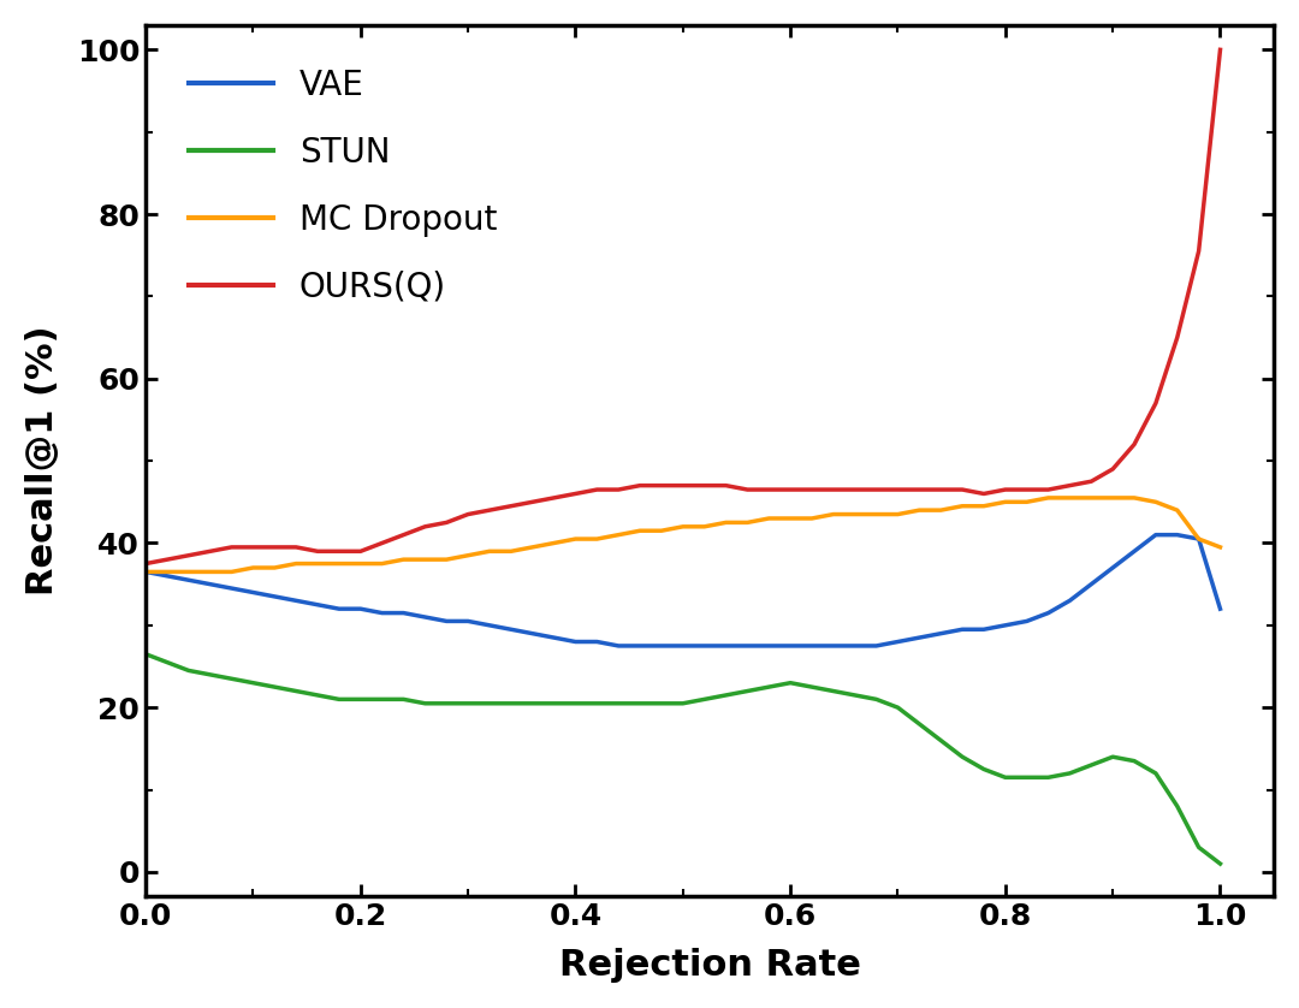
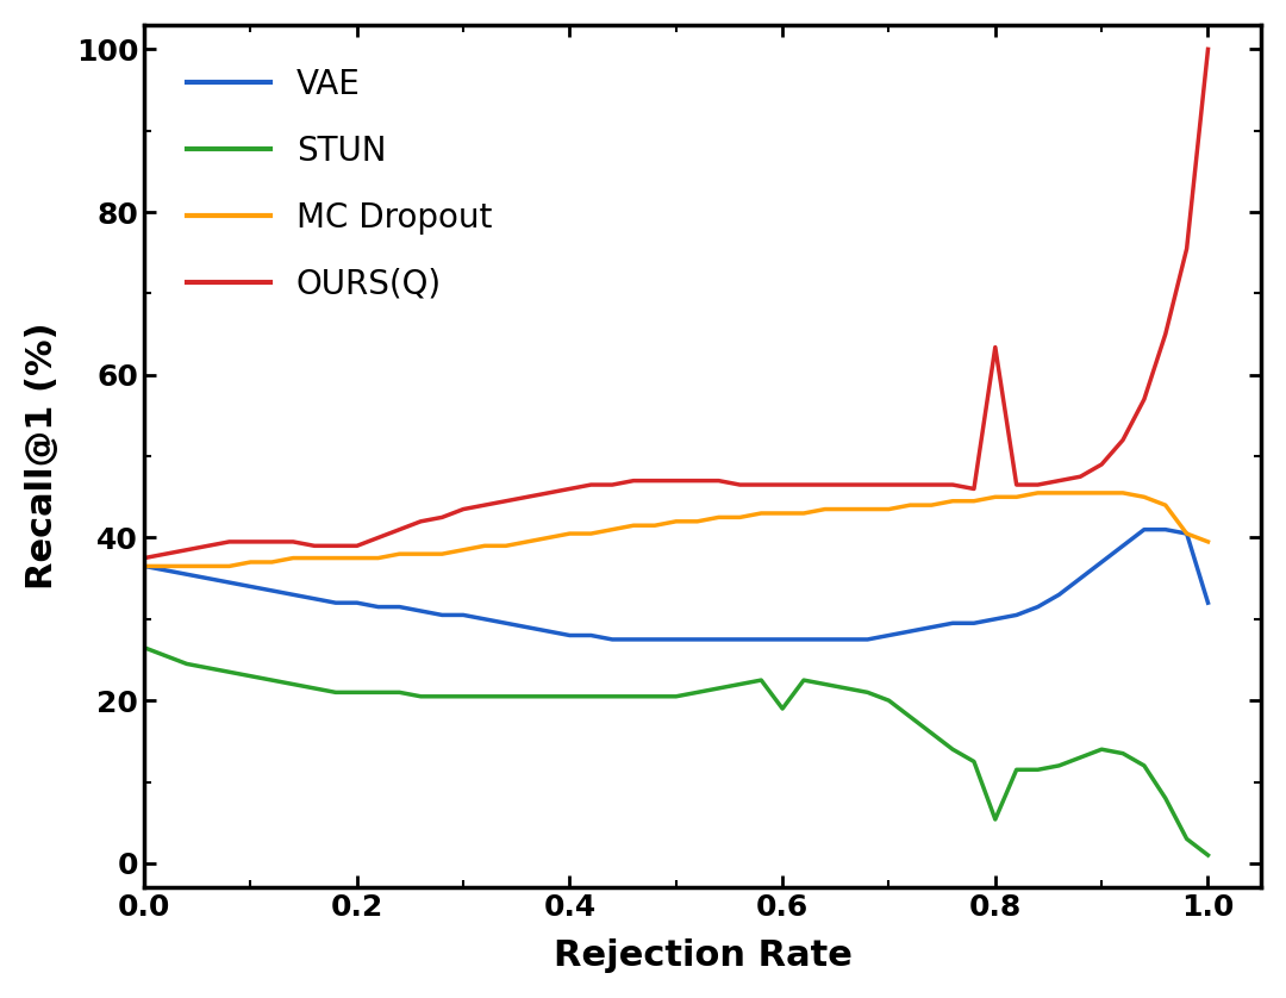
STUN/0.6: 23.0 -> 19.0
STUN/0.8: 11.5 -> 5.4
OURS(Q)/0.8: 46.5 -> 63.4
